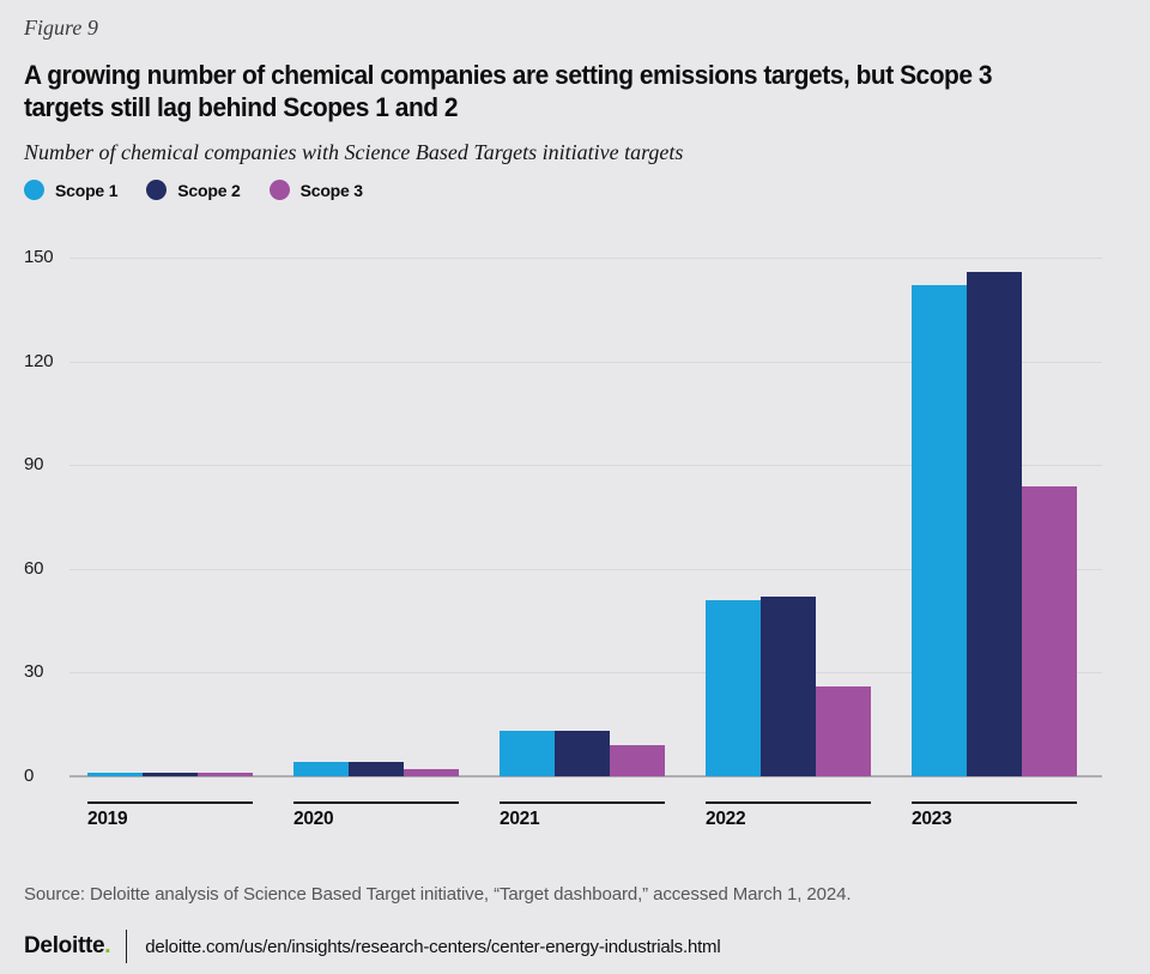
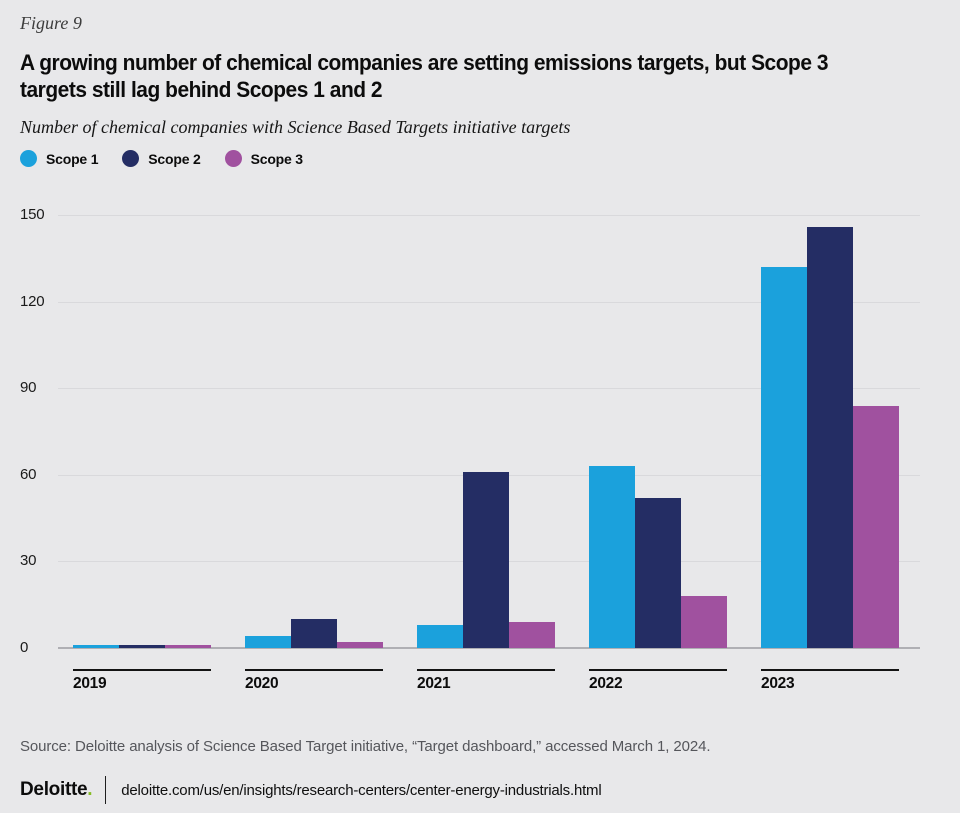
Scope 2/2020: 4 -> 10
Scope 1/2021: 13 -> 8
Scope 2/2021: 13 -> 61
Scope 1/2022: 51 -> 63
Scope 3/2022: 26 -> 18
Scope 1/2023: 142 -> 132
